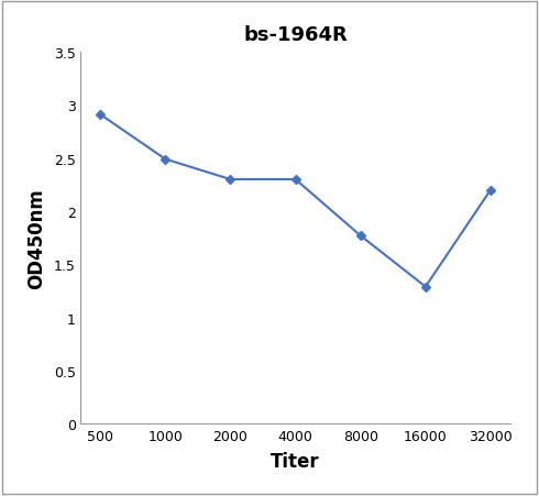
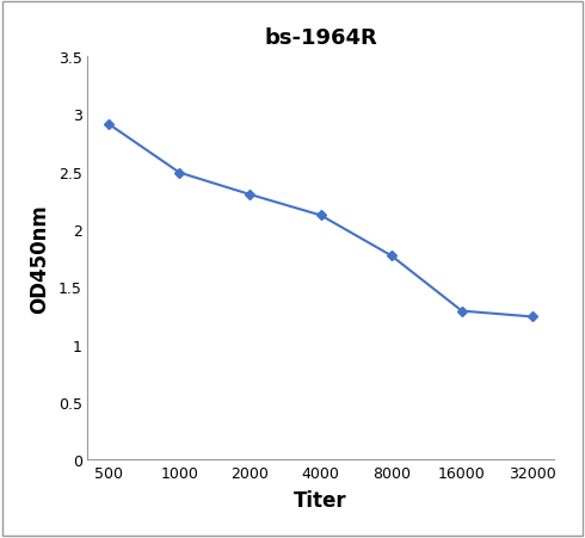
4000: 2.30 -> 2.12
32000: 2.20 -> 1.24
